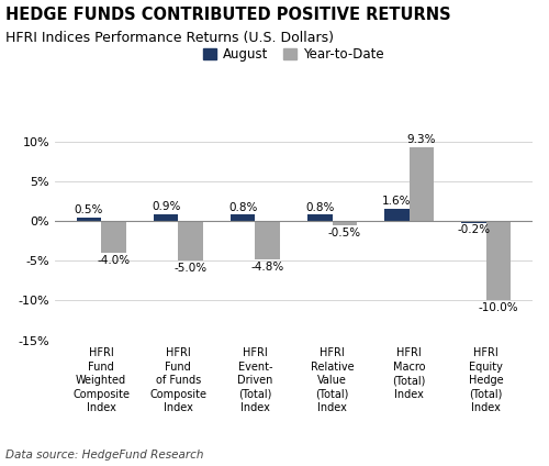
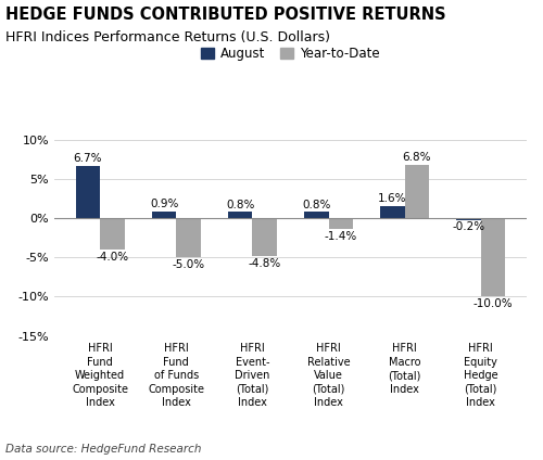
August/HFRI Fund Weighted Composite Index: 0.5% -> 6.7%
Year-to-Date/HFRI Relative Value (Total) Index: -0.5% -> -1.4%
Year-to-Date/HFRI Macro (Total) Index: 9.3% -> 6.8%
